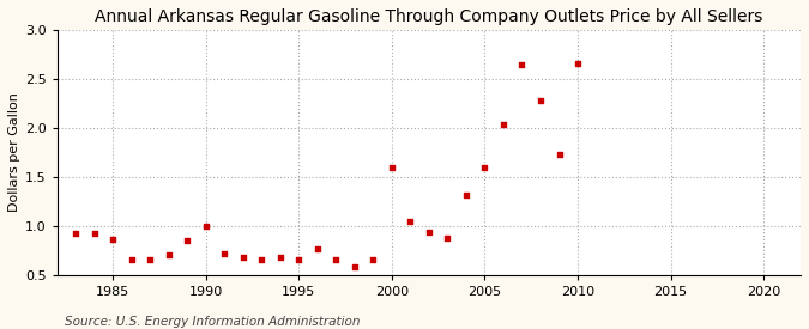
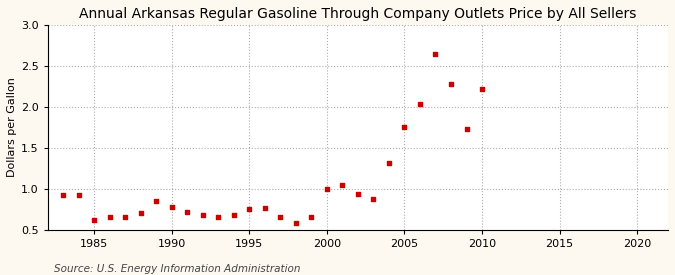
1985: 0.86 -> 0.62
1990: 1.00 -> 0.78
1995: 0.66 -> 0.75
2000: 1.60 -> 1.00
2005: 1.60 -> 1.75
2010: 2.66 -> 2.22
